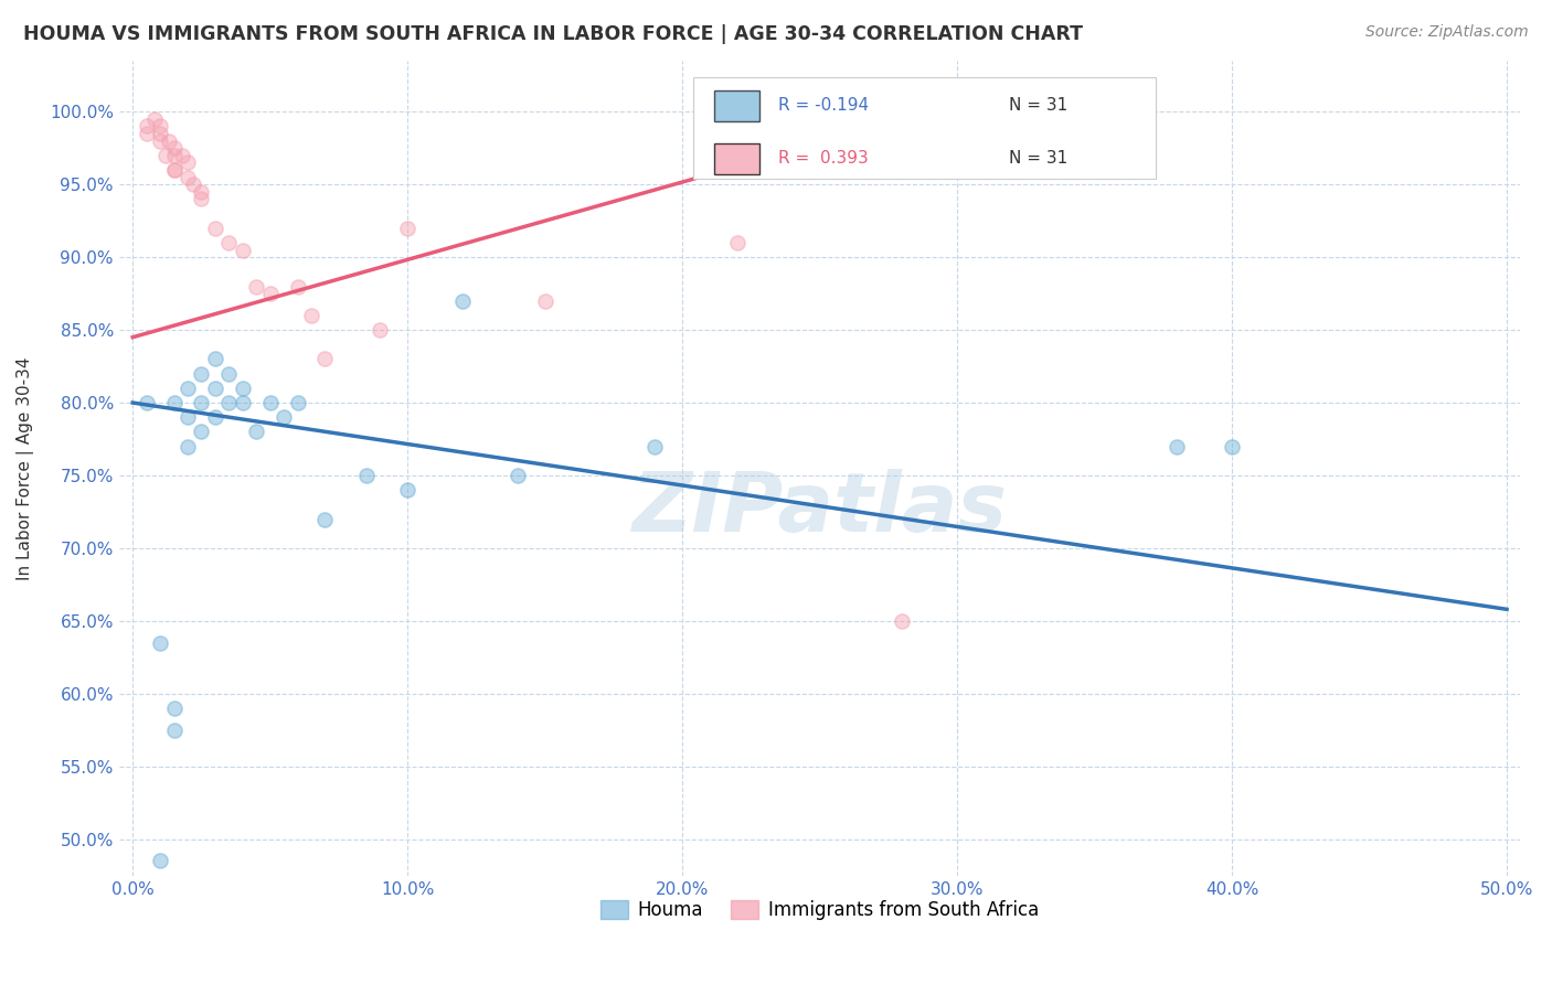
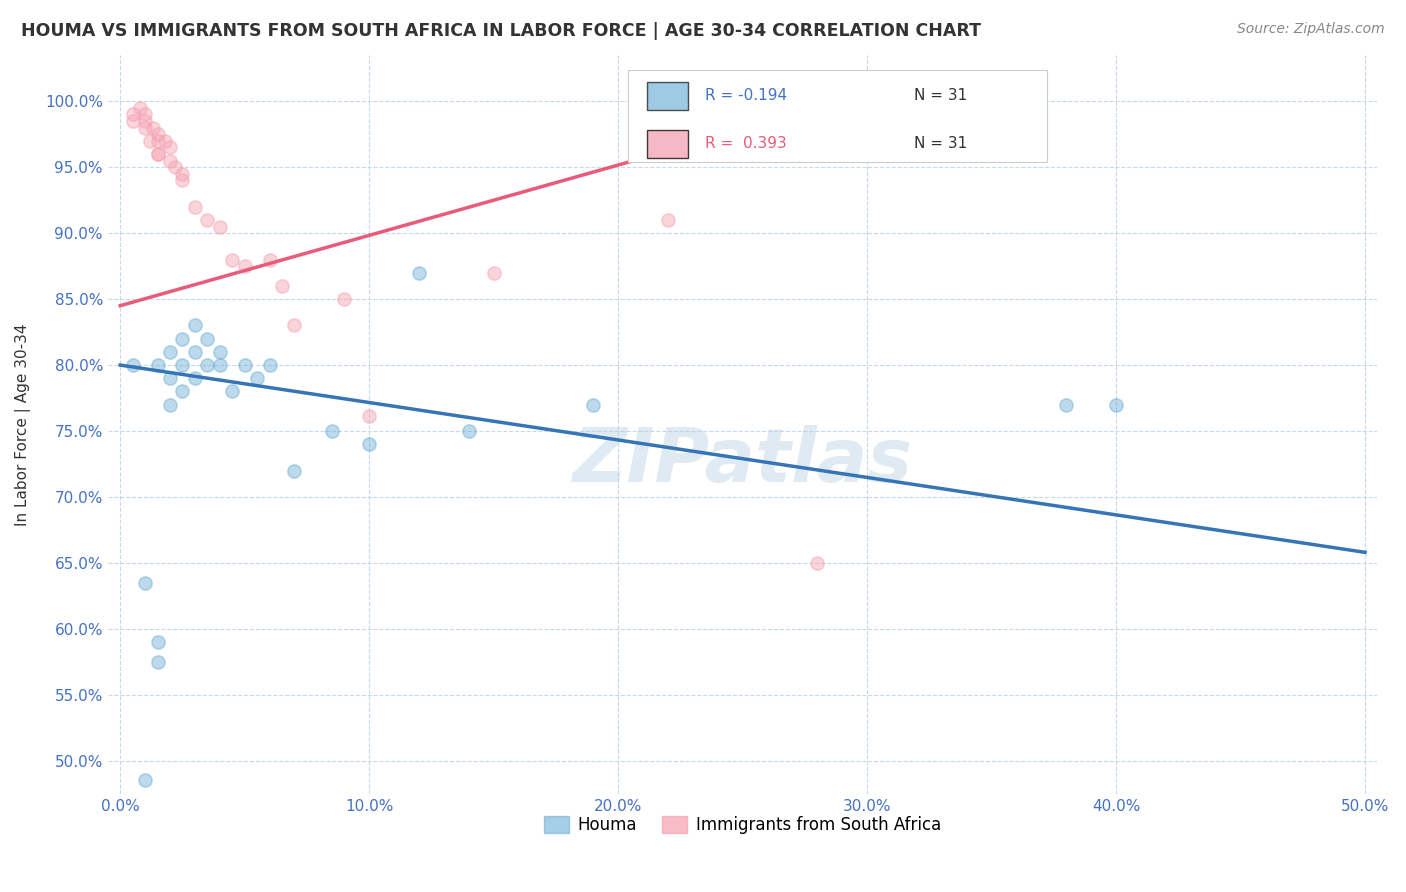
Immigrants from South Africa/10.0%: 92.0% -> 76.1%
